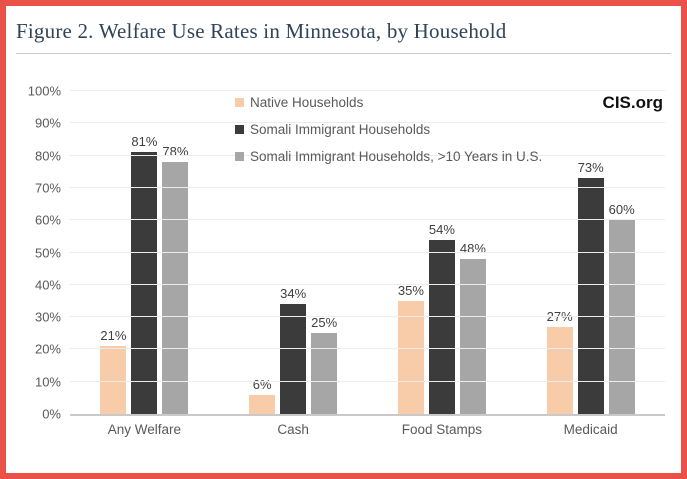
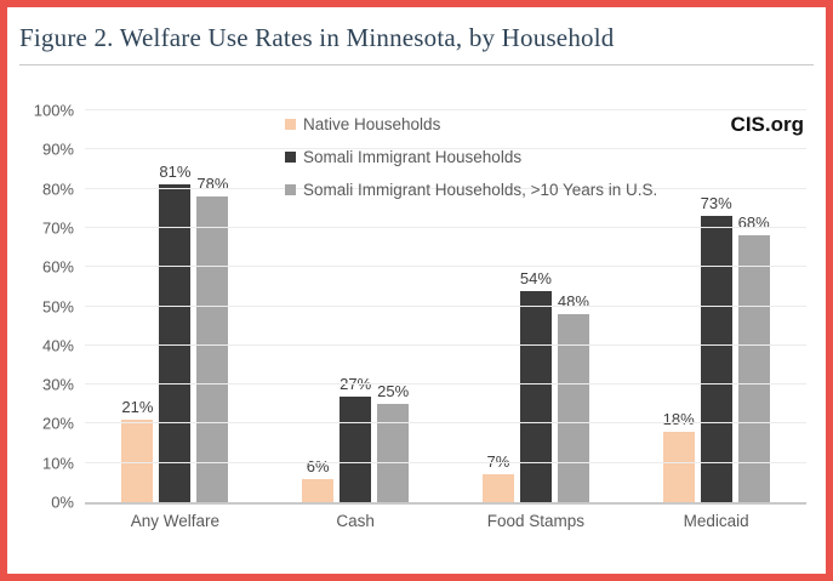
Somali Immigrant Households/Cash: 34% -> 27%
Native Households/Food Stamps: 35% -> 7%
Native Households/Medicaid: 27% -> 18%
Somali Immigrant Households, >10 Years in U.S./Medicaid: 60% -> 68%
